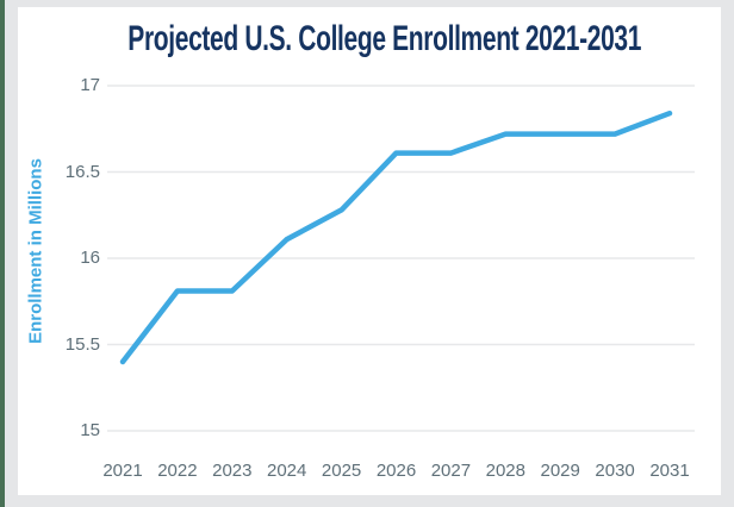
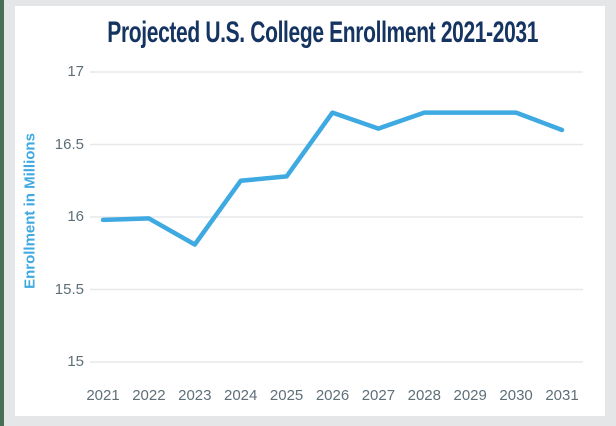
2021: 15.40 -> 15.98
2022: 15.81 -> 15.99
2024: 16.11 -> 16.25
2026: 16.61 -> 16.72
2031: 16.84 -> 16.60
